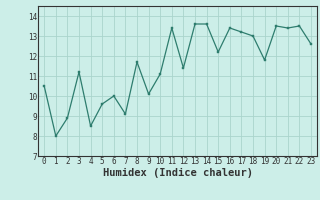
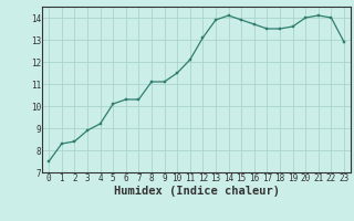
0: 10.5 -> 7.5
1: 8.0 -> 8.3
2: 8.9 -> 8.4
3: 11.2 -> 8.9
4: 8.5 -> 9.2
5: 9.6 -> 10.1
6: 10.0 -> 10.3
7: 9.1 -> 10.3
8: 11.7 -> 11.1
9: 10.1 -> 11.1
10: 11.1 -> 11.5
11: 13.4 -> 12.1
12: 11.4 -> 13.1
13: 13.6 -> 13.9
14: 13.6 -> 14.1
15: 12.2 -> 13.9
16: 13.4 -> 13.7
17: 13.2 -> 13.5
18: 13.0 -> 13.5
19: 11.8 -> 13.6
20: 13.5 -> 14.0
21: 13.4 -> 14.1
22: 13.5 -> 14.0
23: 12.6 -> 12.9
